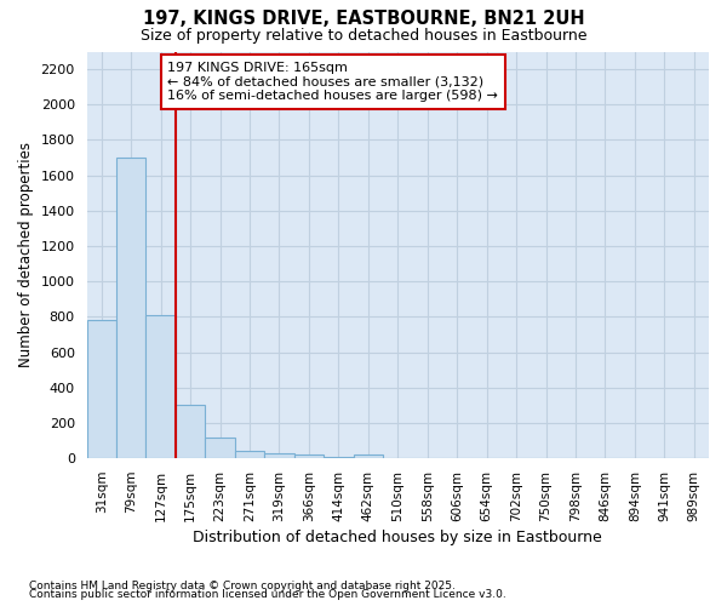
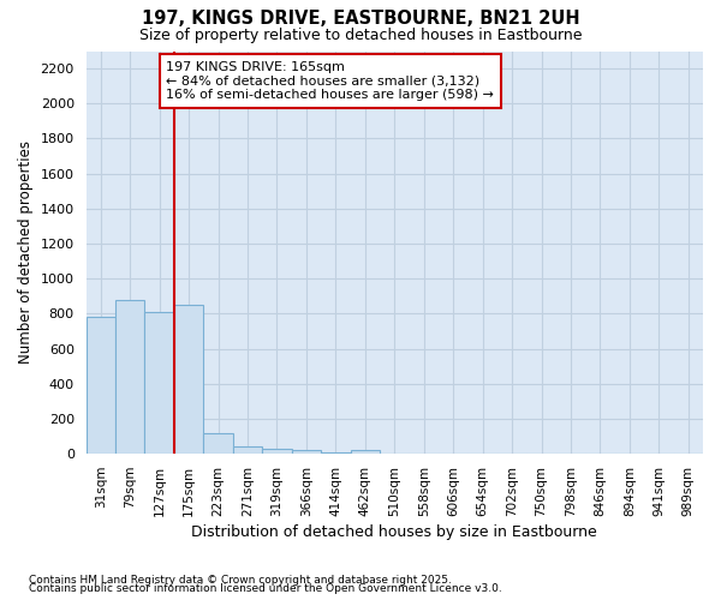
79sqm: 1700 -> 880
175sqm: 300 -> 850
